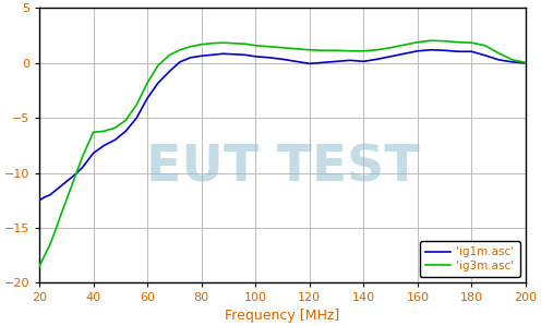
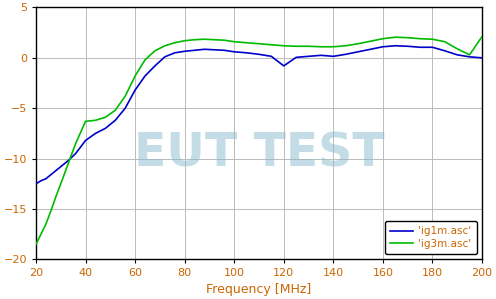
'ig1m.asc'/120: -0.1 -> -0.8
'ig3m.asc'/200: 0.1 -> 2.1
